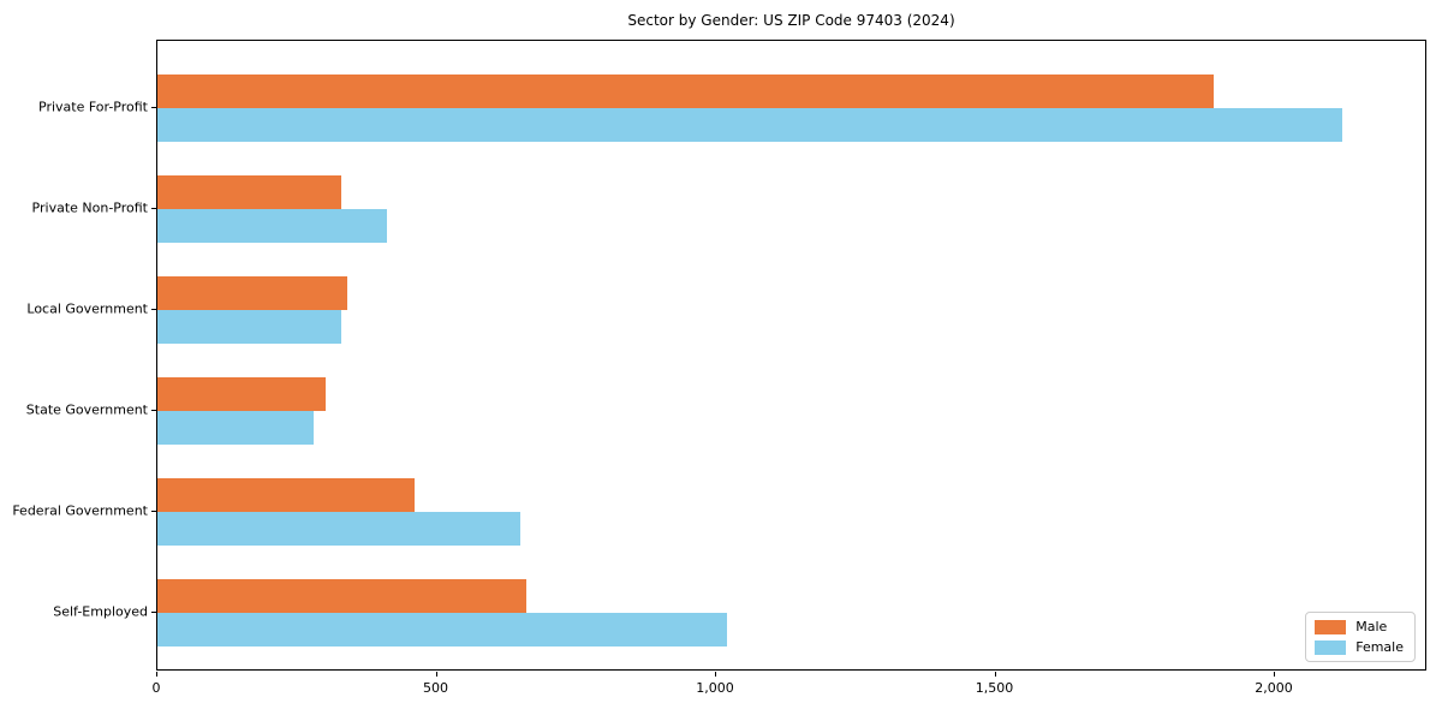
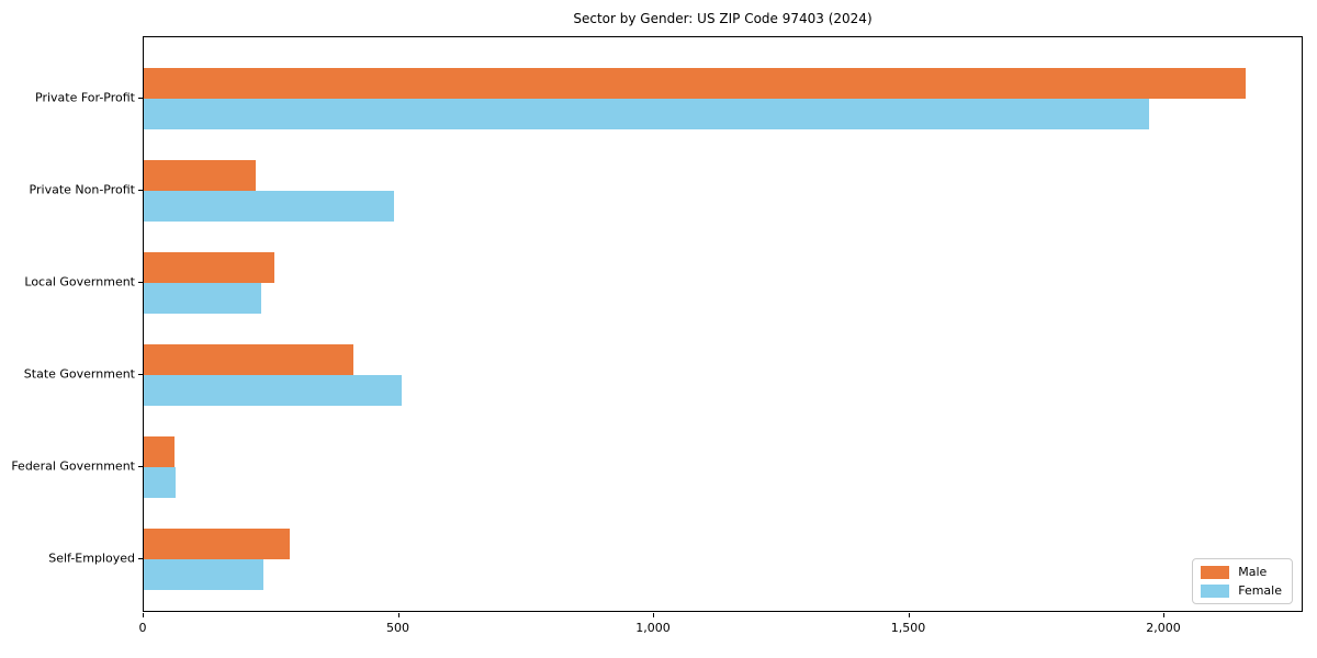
Male/Private For-Profit: 1890 -> 2160
Female/Private For-Profit: 2120 -> 1970
Male/Private Non-Profit: 330 -> 220
Female/Private Non-Profit: 410 -> 490
Male/Local Government: 340 -> 260
Female/Local Government: 330 -> 230
Male/State Government: 300 -> 410
Female/State Government: 280 -> 500
Male/Federal Government: 460 -> 60
Female/Federal Government: 650 -> 60
Male/Self-Employed: 660 -> 280
Female/Self-Employed: 1020 -> 240
